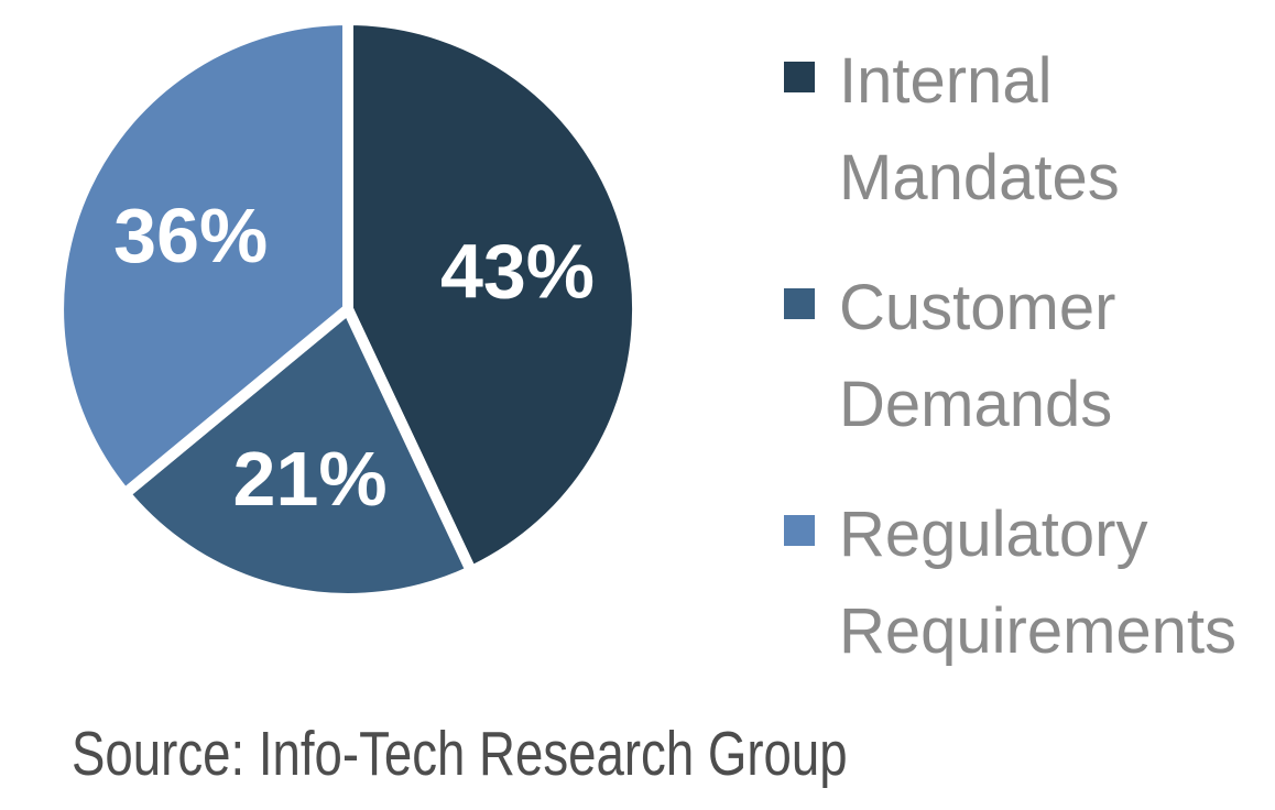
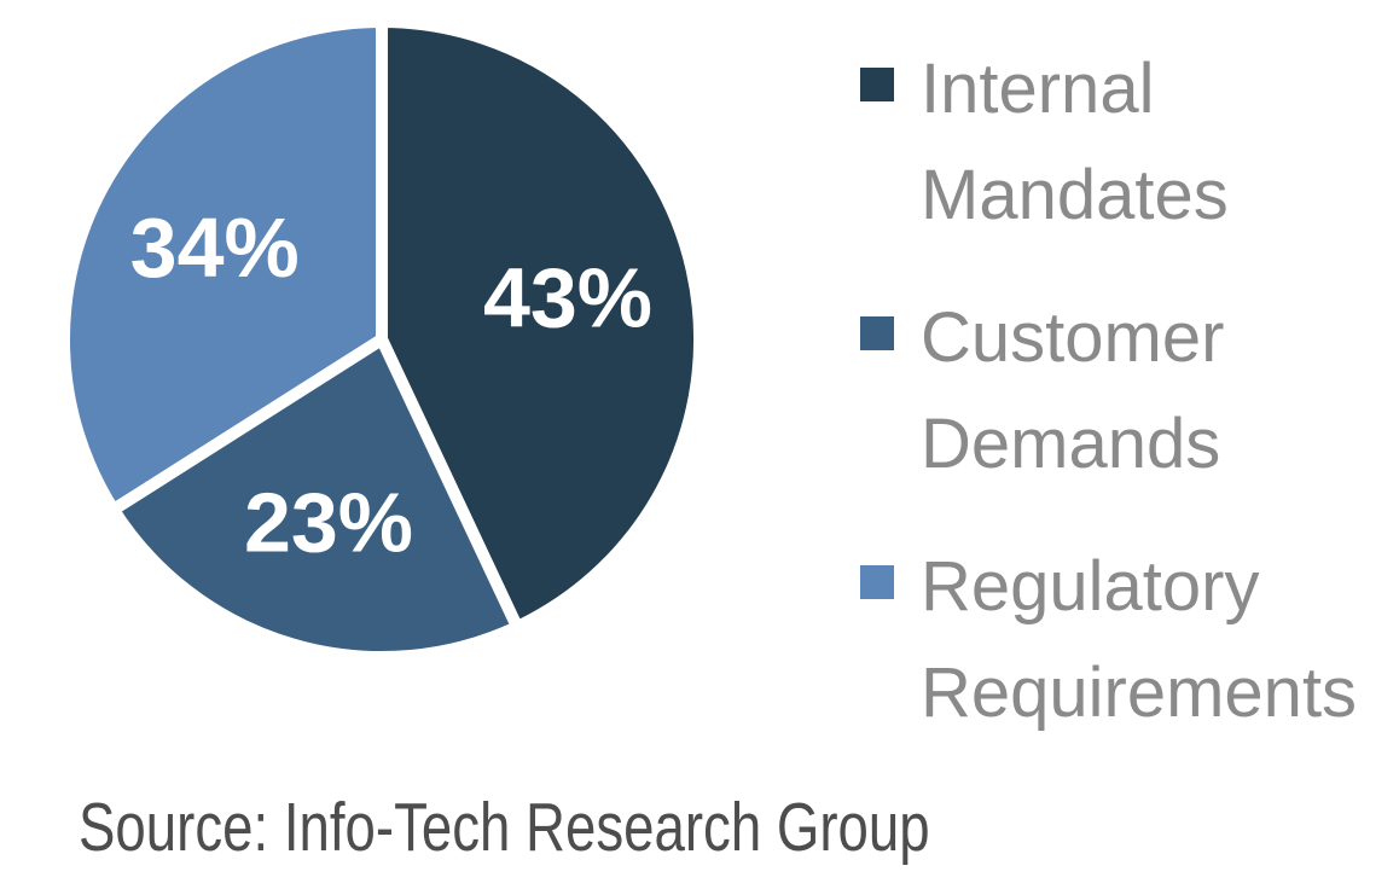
Customer Demands: 21% -> 23%
Regulatory Requirements: 36% -> 34%
